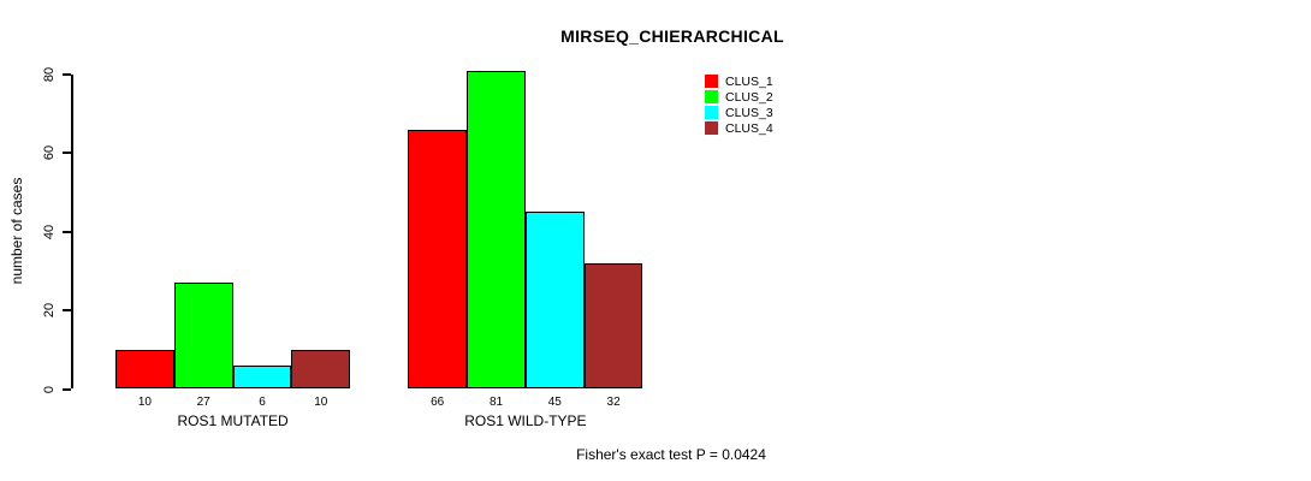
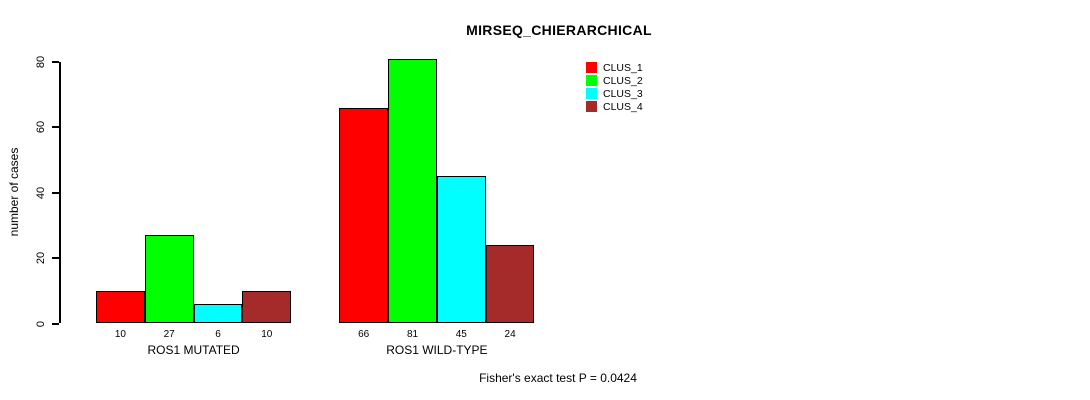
CLUS_4/ROS1 WILD-TYPE: 32 -> 24
